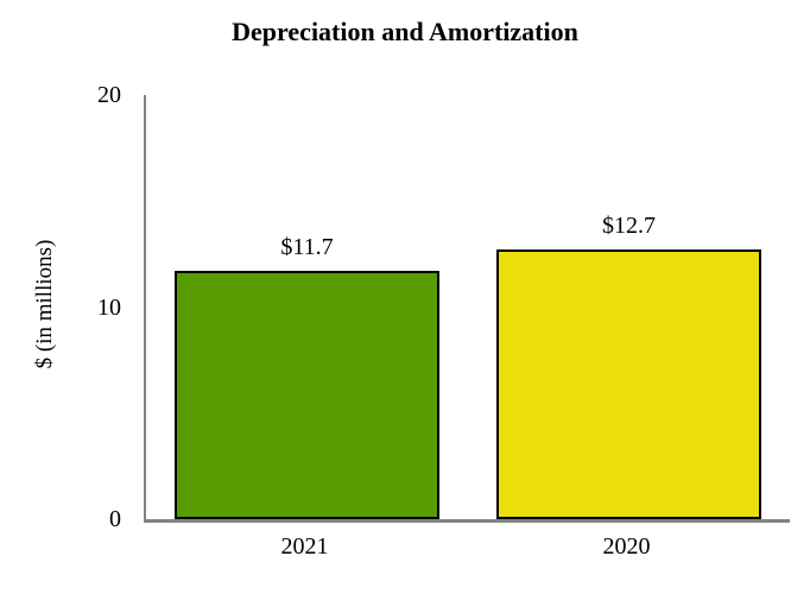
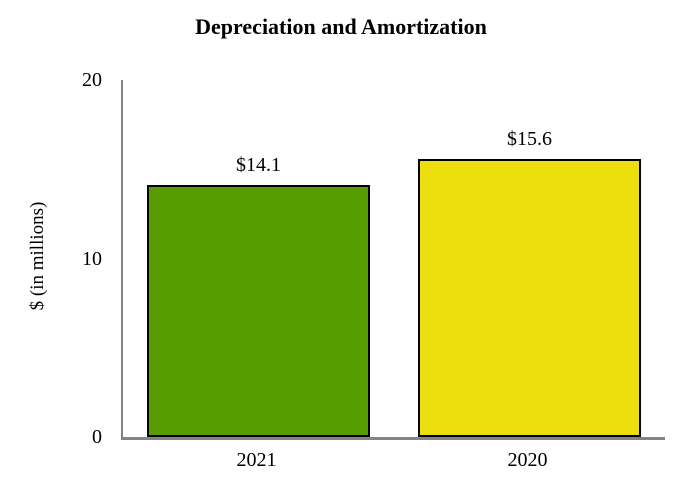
2021: $11.7 -> $14.1
2020: $12.7 -> $15.6
